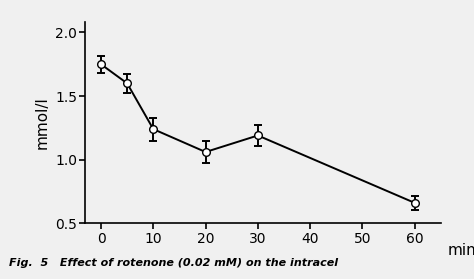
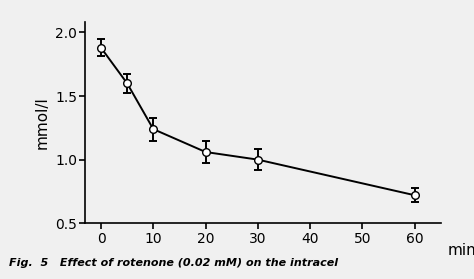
0: 1.75 -> 1.88
30: 1.19 -> 1.00
60: 0.66 -> 0.72
